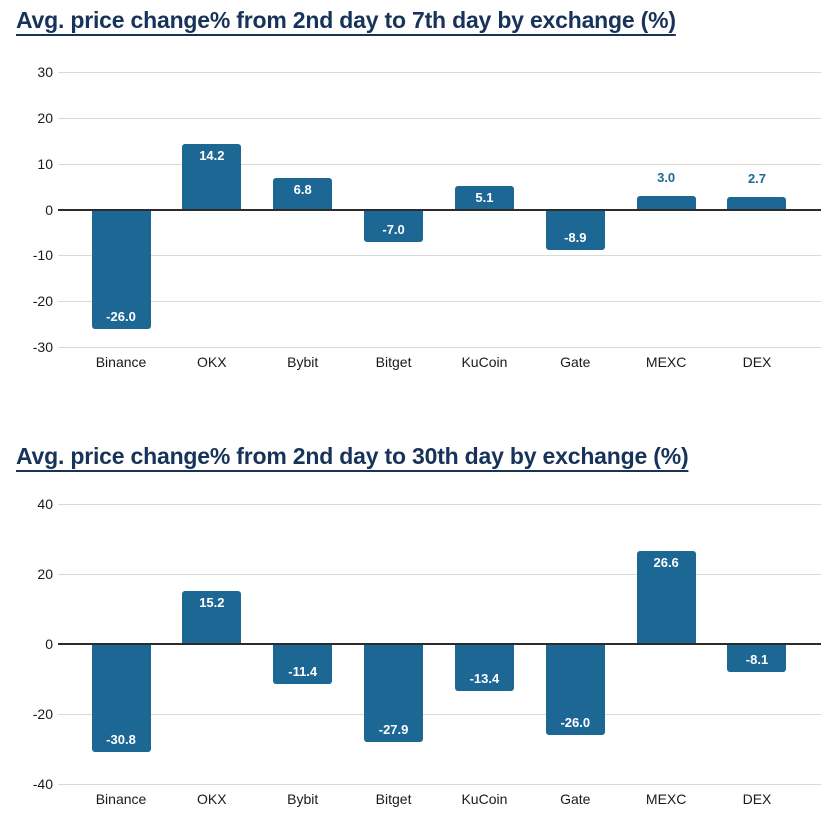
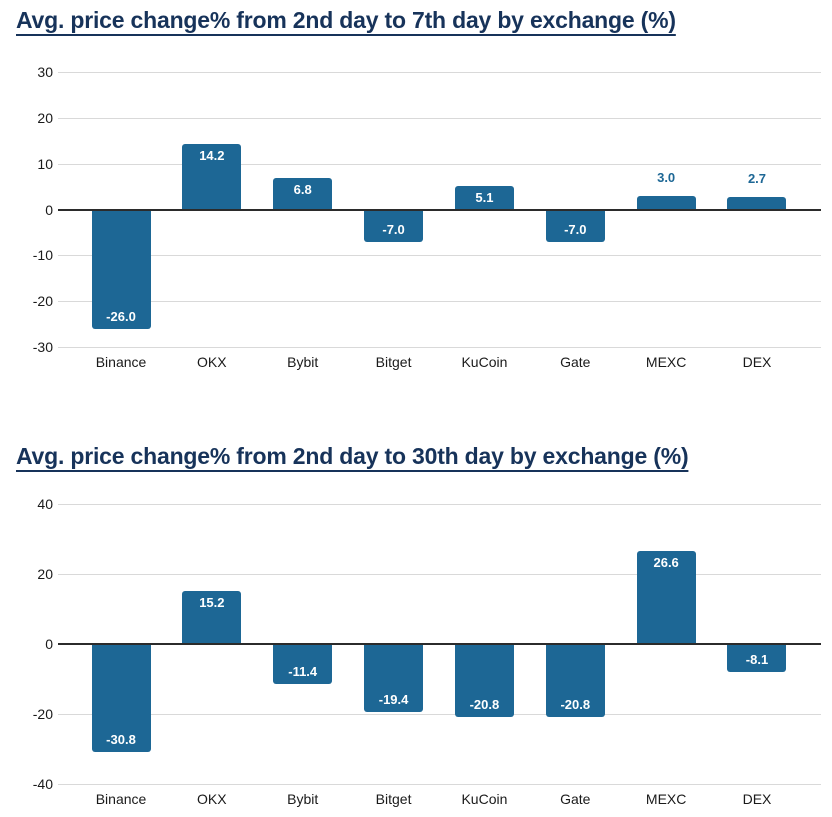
Avg. price change% from 2nd day to 7th day by exchange (%)/Gate: -8.9 -> -7.0
Avg. price change% from 2nd day to 30th day by exchange (%)/Bitget: -27.9 -> -19.4
Avg. price change% from 2nd day to 30th day by exchange (%)/KuCoin: -13.4 -> -20.8
Avg. price change% from 2nd day to 30th day by exchange (%)/Gate: -26.0 -> -20.8
